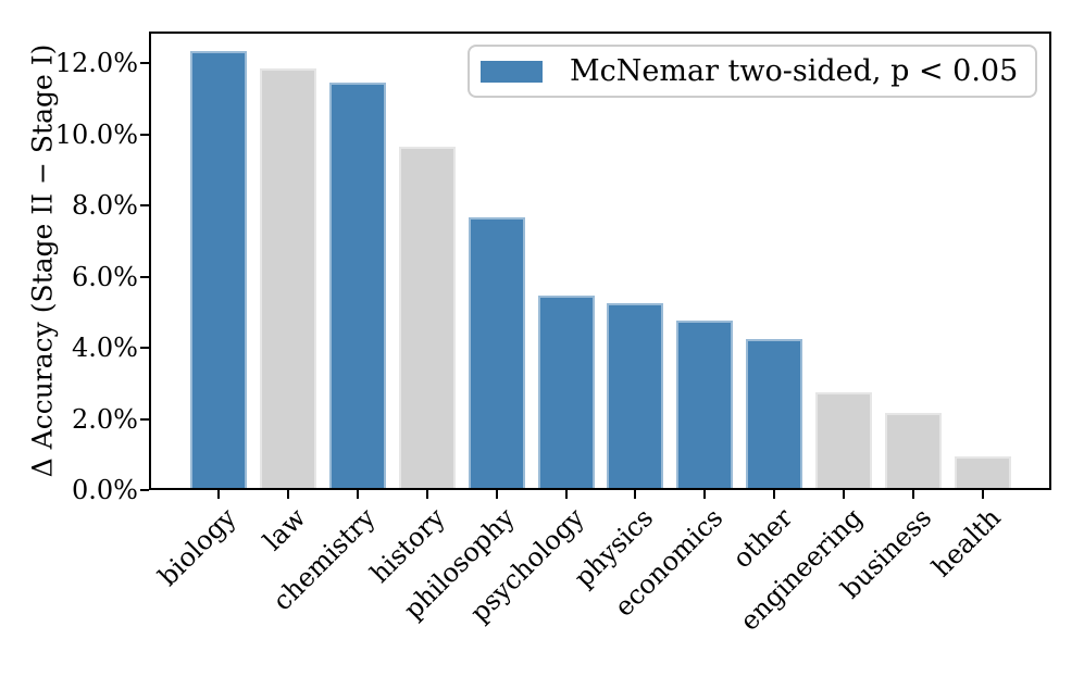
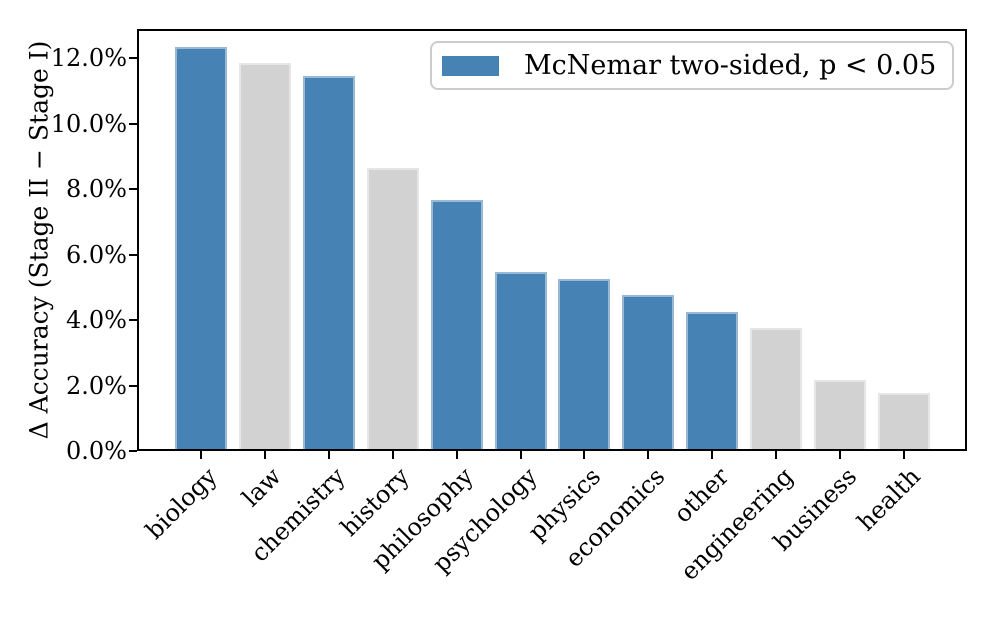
history: 9.6% -> 8.6%
engineering: 2.7% -> 3.7%
health: 0.9% -> 1.7%
